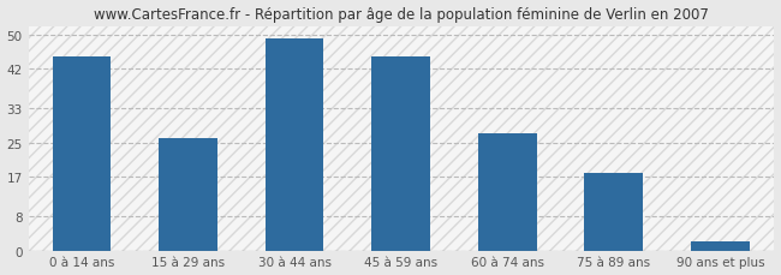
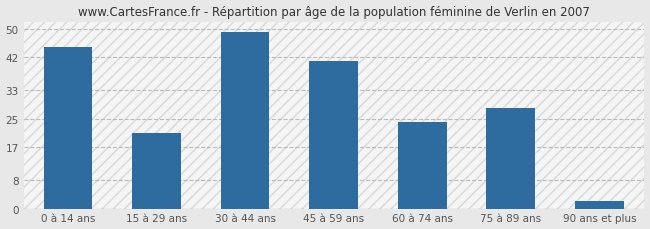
15 à 29 ans: 26 -> 21
45 à 59 ans: 45 -> 41
60 à 74 ans: 27 -> 24
75 à 89 ans: 18 -> 28
